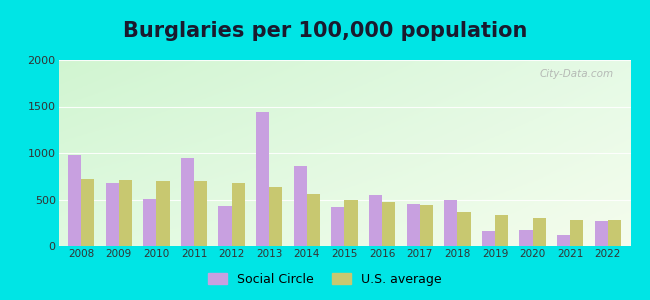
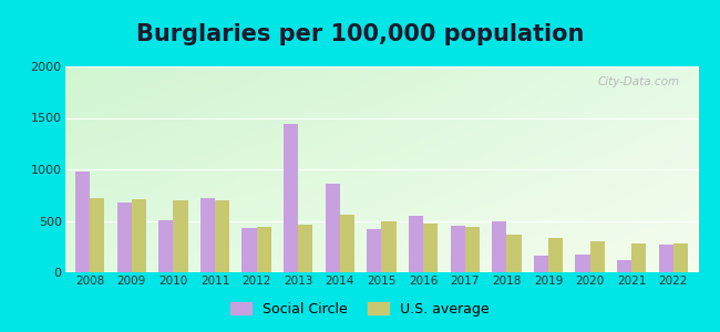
Social Circle/2011: 950 -> 720
U.S. average/2012: 680 -> 440
U.S. average/2013: 630 -> 460
